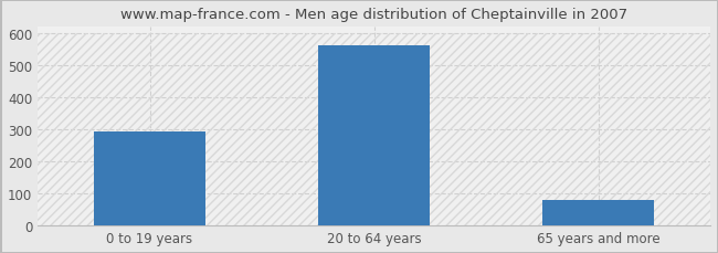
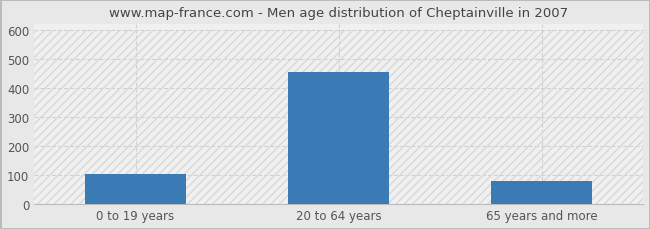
0 to 19 years: 295 -> 105
20 to 64 years: 563 -> 455
